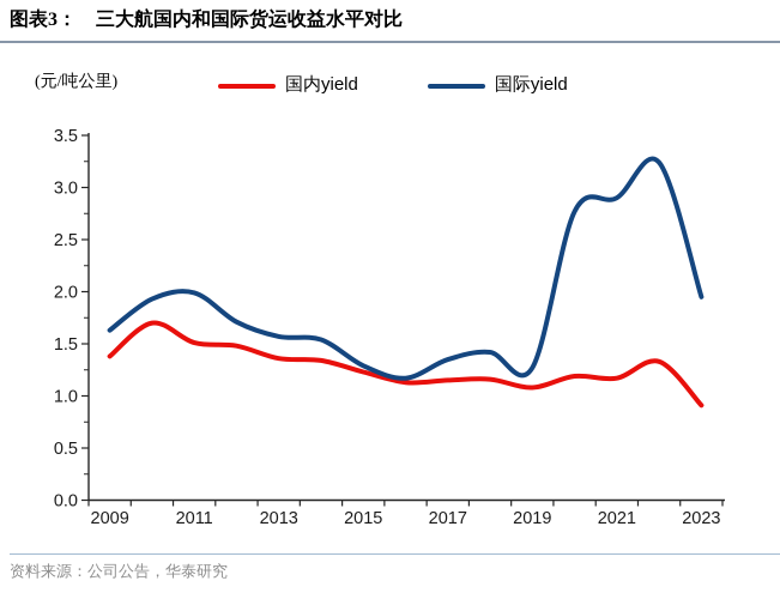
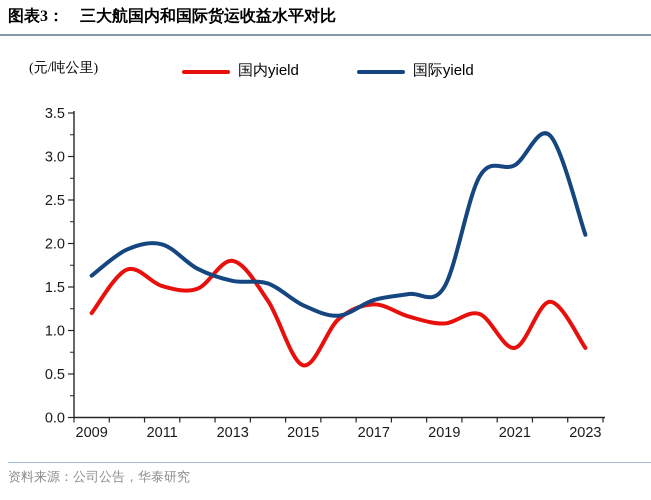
国内yield/2009: 1.4 -> 1.2
国内yield/2013: 1.4 -> 1.8
国内yield/2015: 1.2 -> 0.6
国内yield/2017: 1.1 -> 1.3
国际yield/2019: 1.3 -> 1.5
国内yield/2021: 1.2 -> 0.8
国内yield/2023: 0.9 -> 0.8
国际yield/2023: 1.9 -> 2.1
